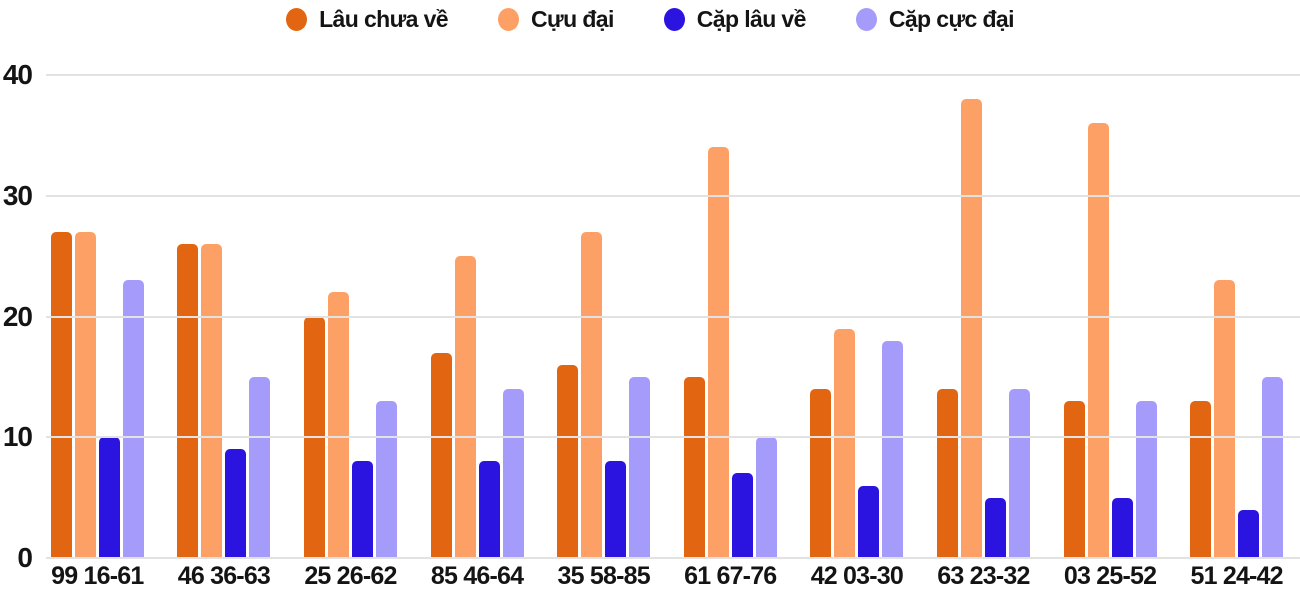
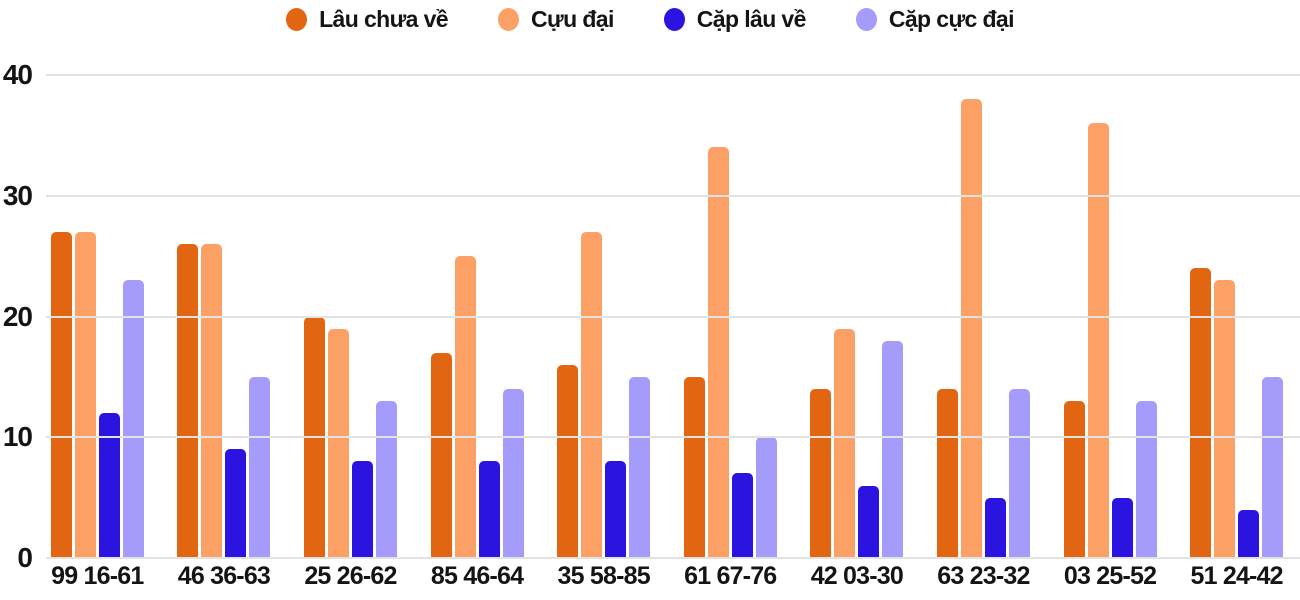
Cặp lâu về/99 16-61: 10 -> 12
Cựu đại/25 26-62: 22 -> 19
Lâu chưa về/51 24-42: 13 -> 24
